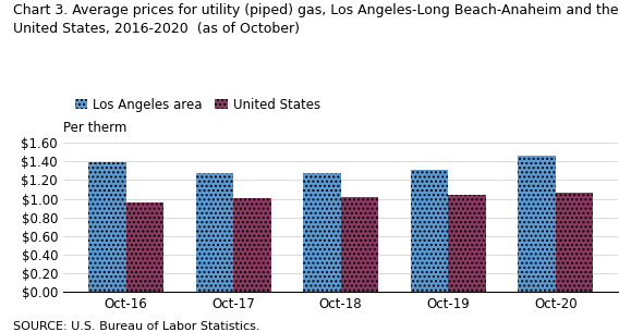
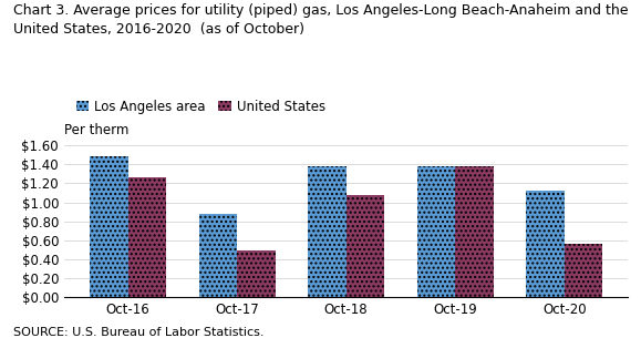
Los Angeles area/Oct-16: $1.39 -> $1.48
United States/Oct-16: $0.96 -> $1.26
Los Angeles area/Oct-17: $1.28 -> $0.88
United States/Oct-17: $1.01 -> $0.50
Los Angeles area/Oct-18: $1.27 -> $1.38
United States/Oct-18: $1.02 -> $1.08
Los Angeles area/Oct-19: $1.31 -> $1.38
United States/Oct-19: $1.04 -> $1.38
Los Angeles area/Oct-20: $1.46 -> $1.12
United States/Oct-20: $1.07 -> $0.56
